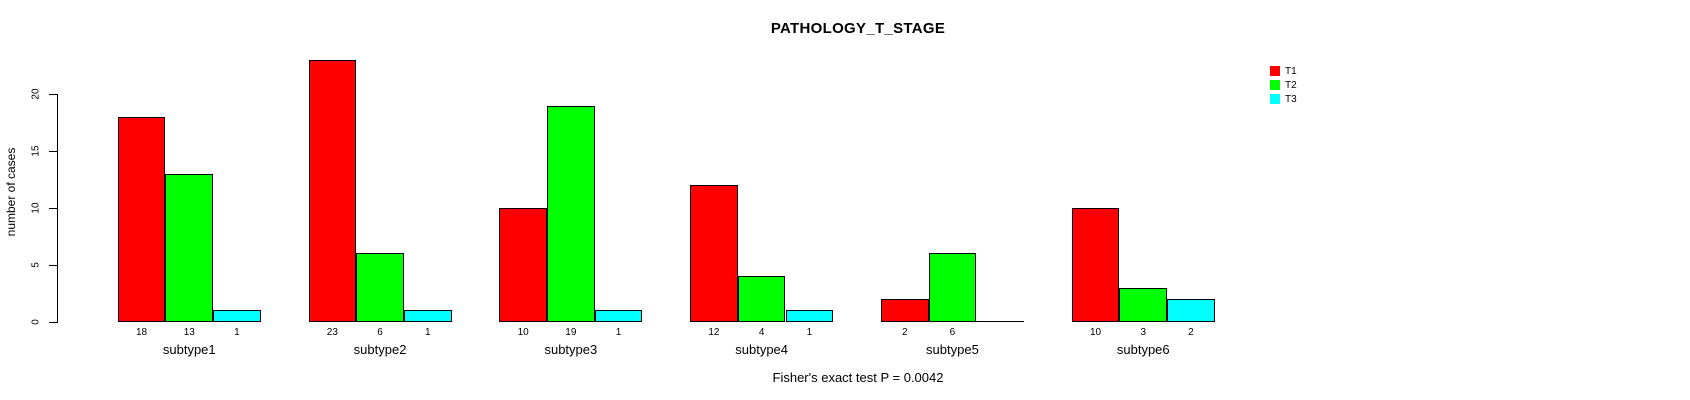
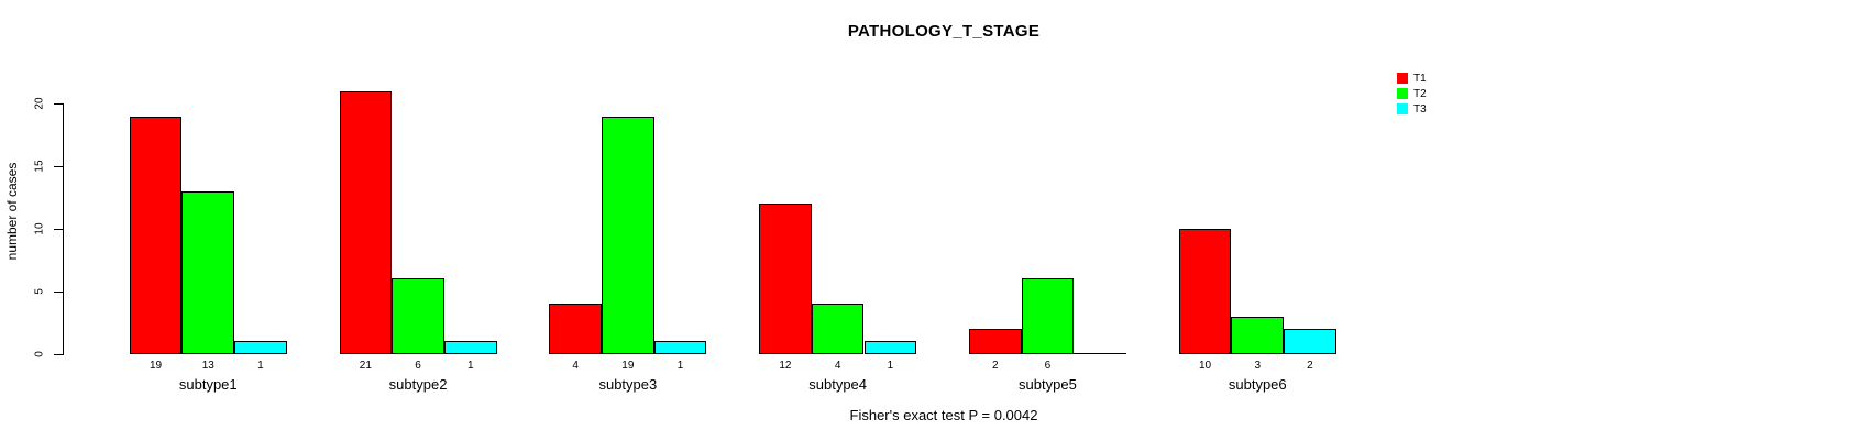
T1/subtype1: 18 -> 19
T1/subtype2: 23 -> 21
T1/subtype3: 10 -> 4
